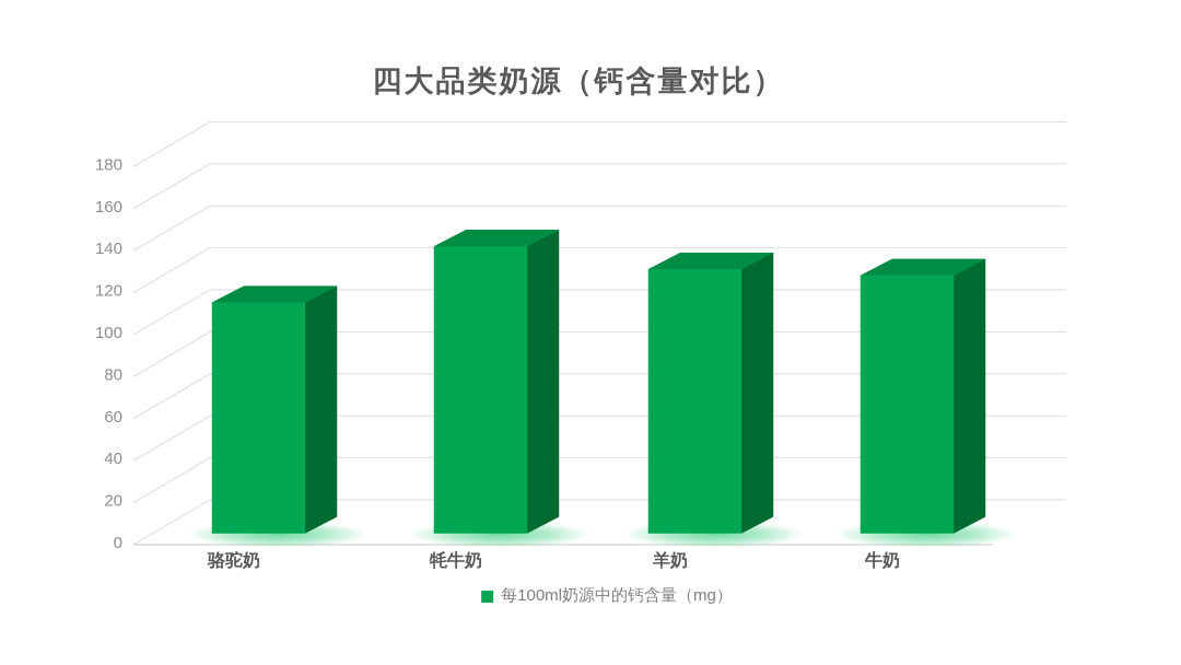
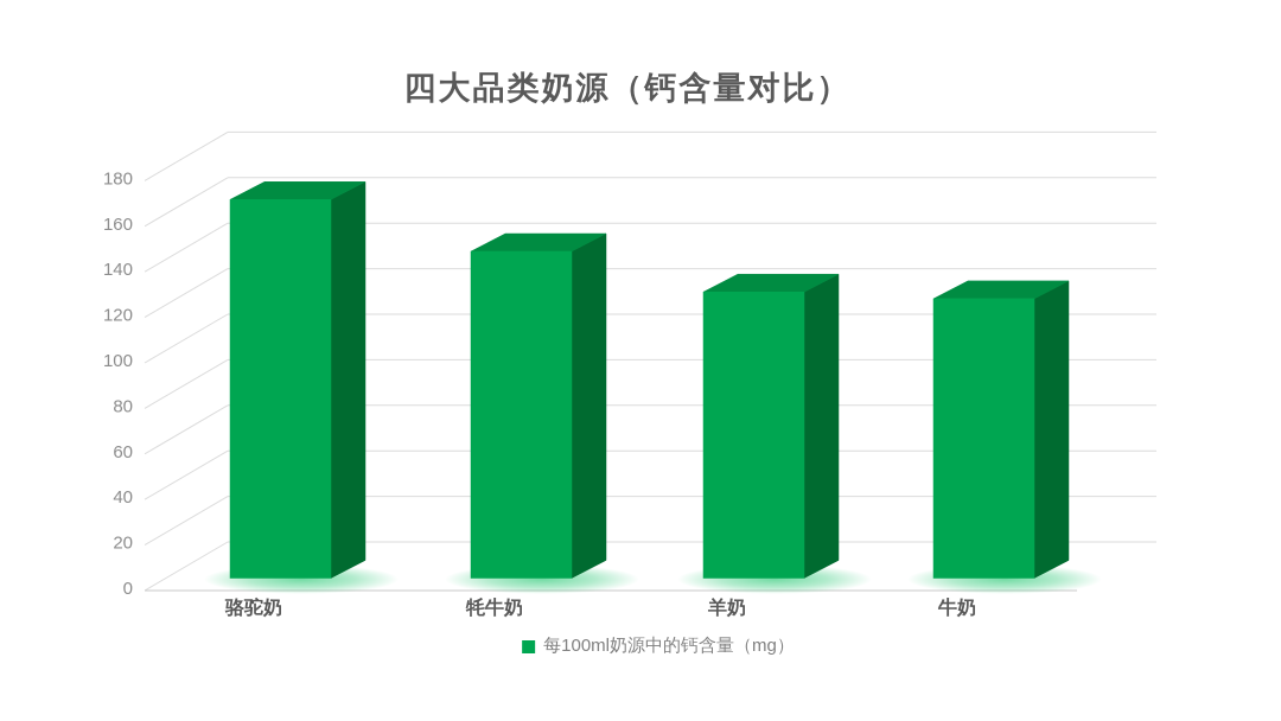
骆驼奶: 111 -> 168
牦牛奶: 138 -> 145
